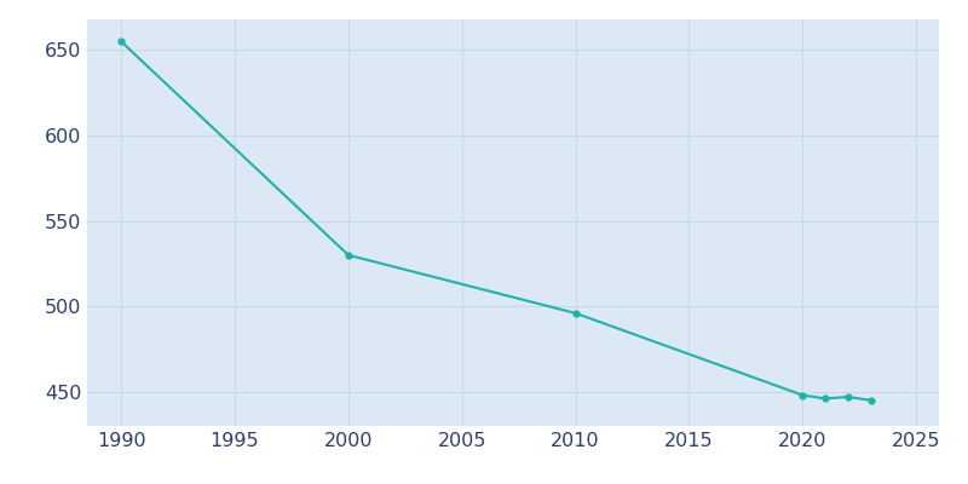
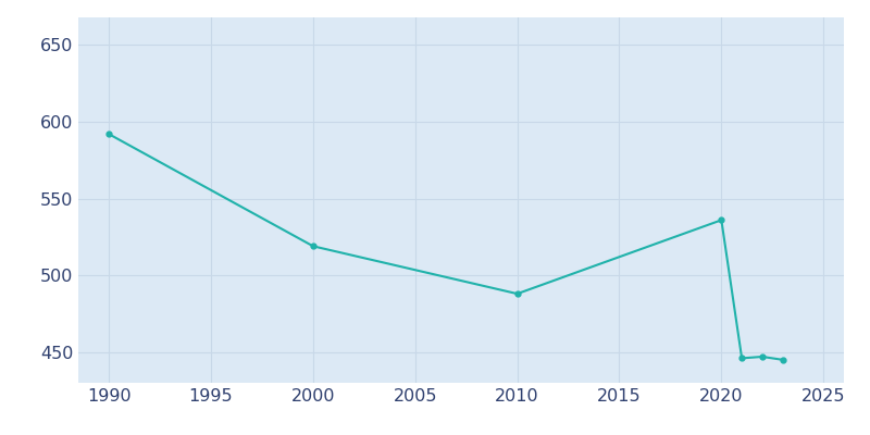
1990: 655 -> 592
2000: 530 -> 519
2010: 496 -> 488
2020: 448 -> 536
